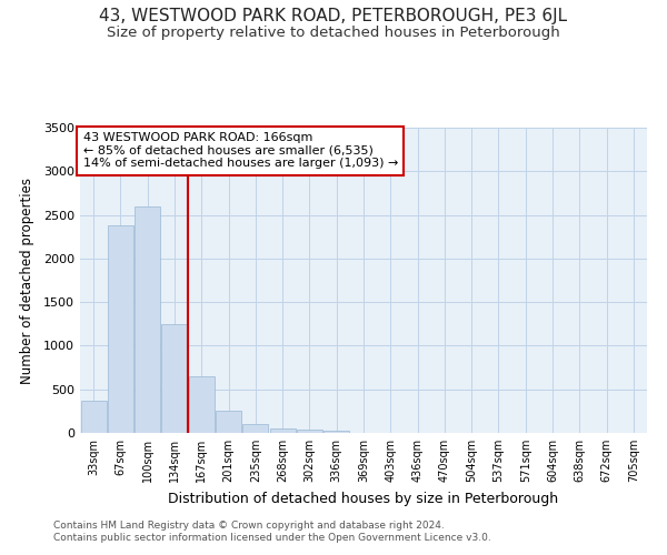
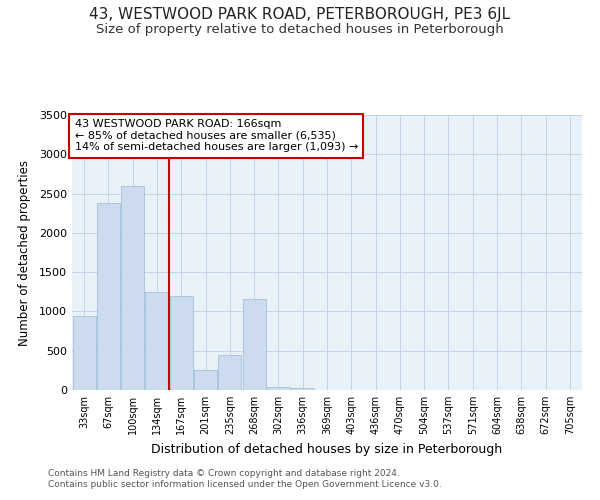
33sqm: 380 -> 940
167sqm: 650 -> 1200
235sqm: 100 -> 440
268sqm: 60 -> 1160
